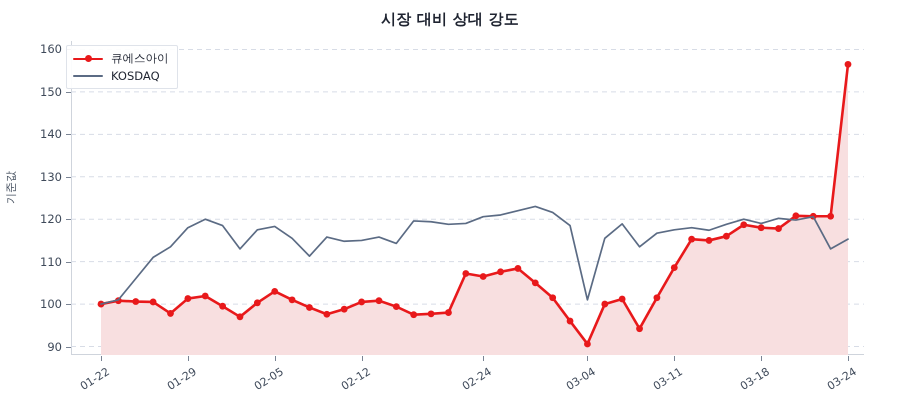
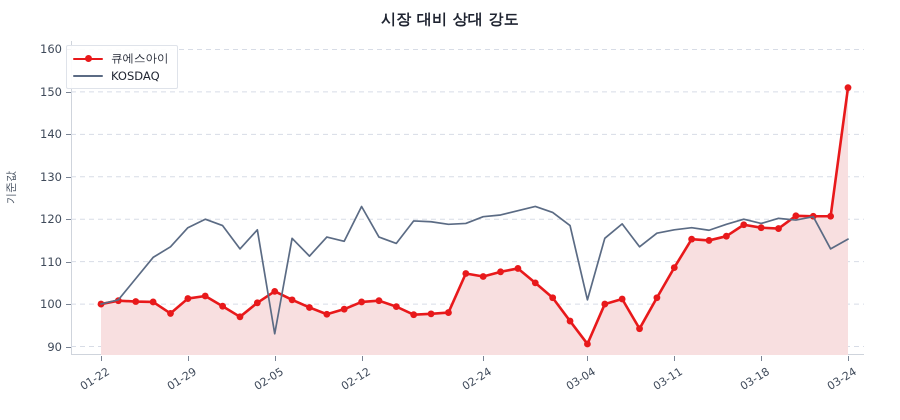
KOSDAQ/02-05: 118 -> 93
KOSDAQ/02-12: 115 -> 123
큐에스아이/03-24: 156 -> 151
